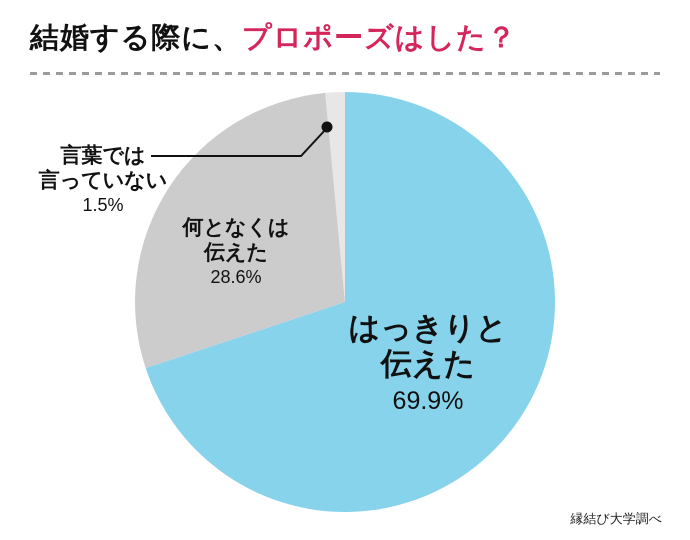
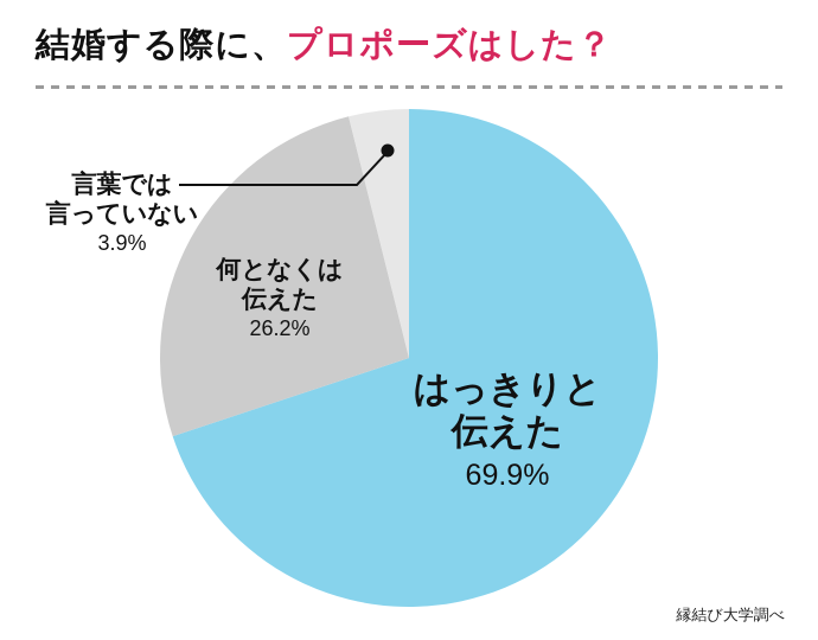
何となくは伝えた: 28.6% -> 26.2%
言葉では言っていない: 1.5% -> 3.9%
